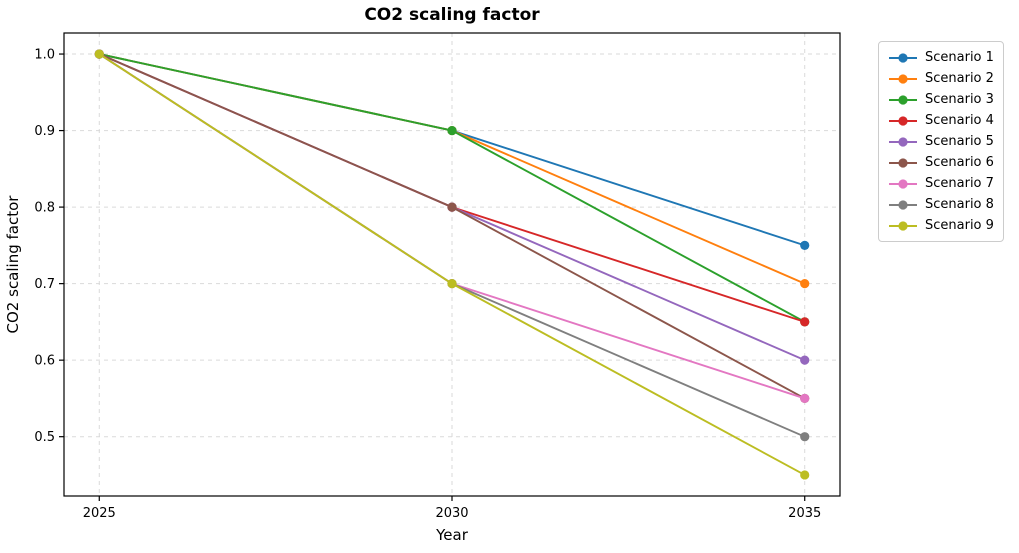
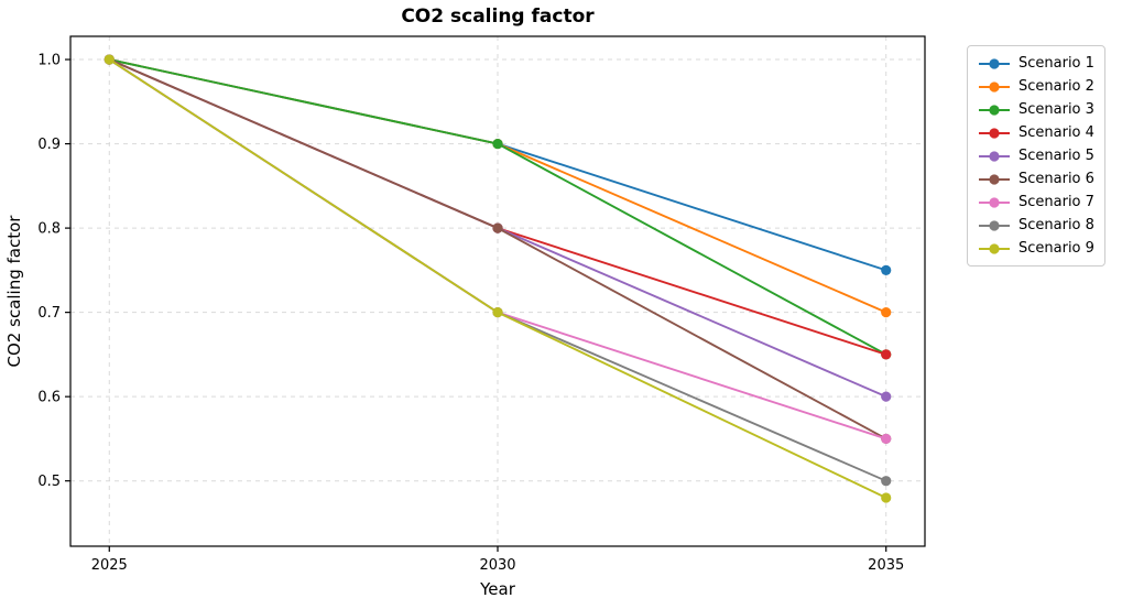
Scenario 9/2035: 0.45 -> 0.48
